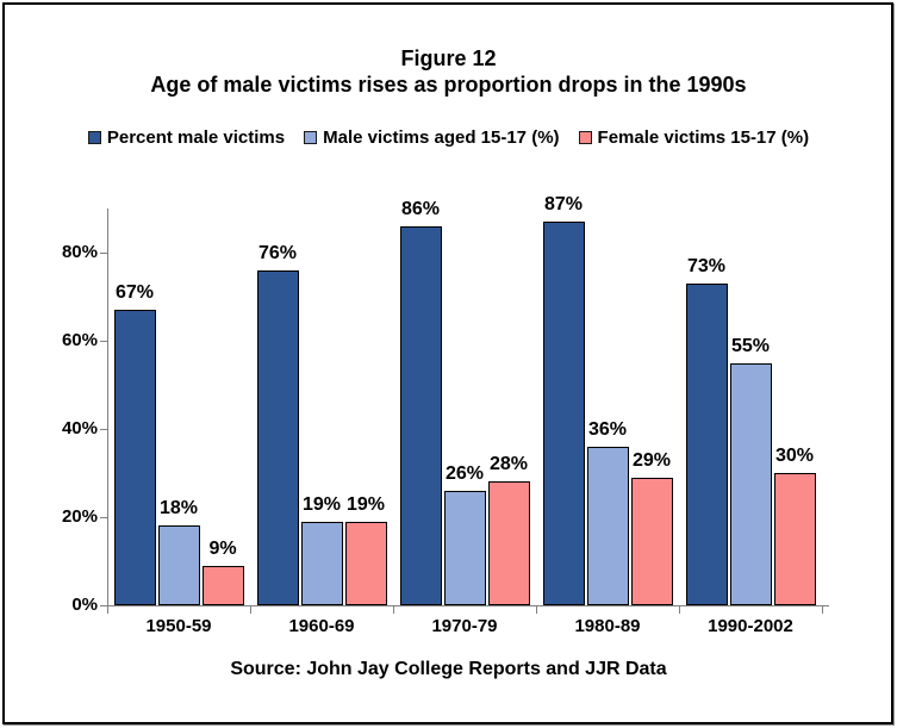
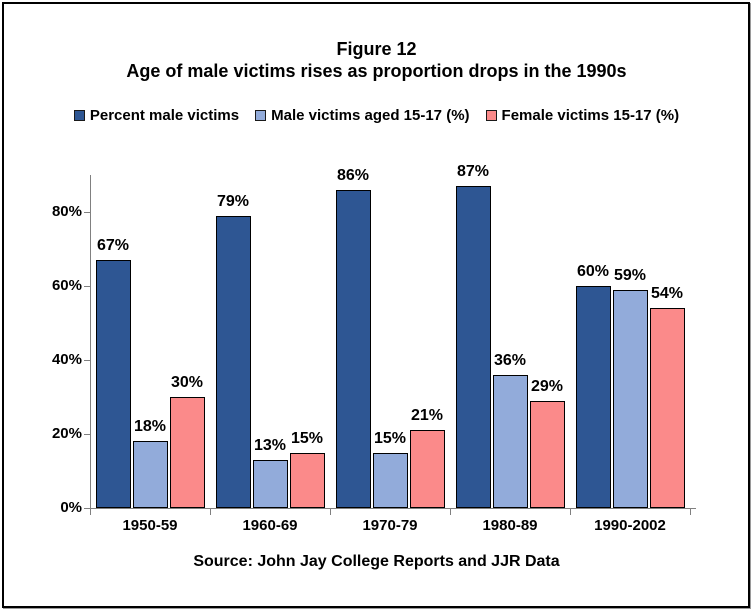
Female victims 15-17 (%)/1950-59: 9% -> 30%
Percent male victims/1960-69: 76% -> 79%
Male victims aged 15-17 (%)/1960-69: 19% -> 13%
Female victims 15-17 (%)/1960-69: 19% -> 15%
Male victims aged 15-17 (%)/1970-79: 26% -> 15%
Female victims 15-17 (%)/1970-79: 28% -> 21%
Percent male victims/1990-2002: 73% -> 60%
Male victims aged 15-17 (%)/1990-2002: 55% -> 59%
Female victims 15-17 (%)/1990-2002: 30% -> 54%
